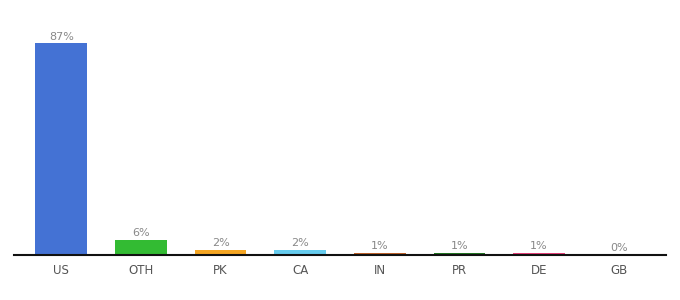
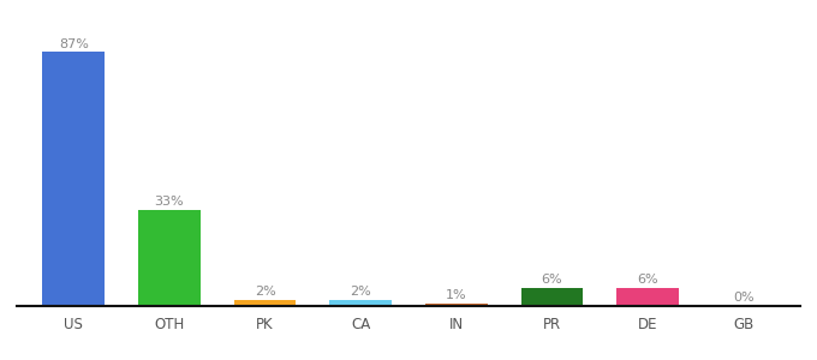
OTH: 6% -> 33%
PR: 1% -> 6%
DE: 1% -> 6%
